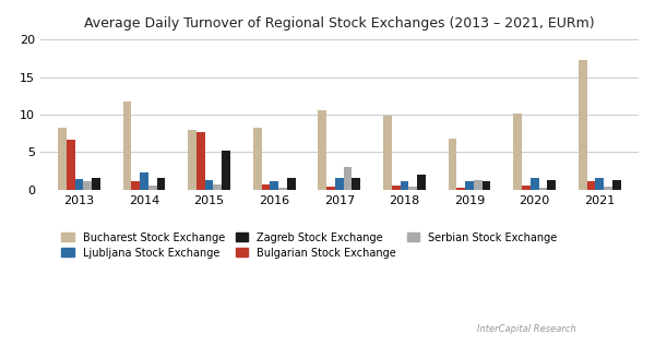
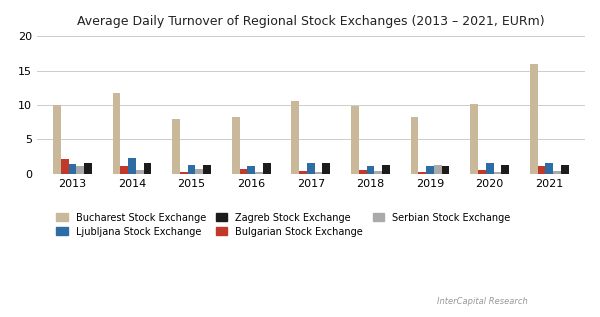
Bucharest Stock Exchange/2013: 8.2 -> 10.0
Bulgarian Stock Exchange/2013: 6.6 -> 2.2
Bulgarian Stock Exchange/2015: 7.6 -> 0.3
Zagreb Stock Exchange/2015: 5.2 -> 1.2
Serbian Stock Exchange/2017: 3.0 -> 0.3
Zagreb Stock Exchange/2018: 2.0 -> 1.2
Bucharest Stock Exchange/2019: 6.8 -> 8.3
Bucharest Stock Exchange/2021: 17.2 -> 16.0
